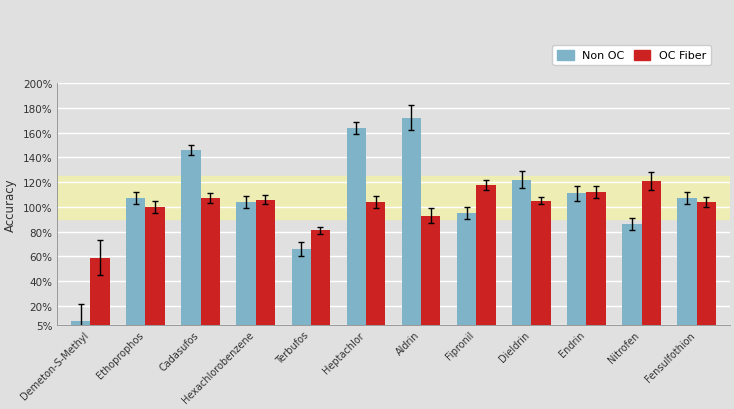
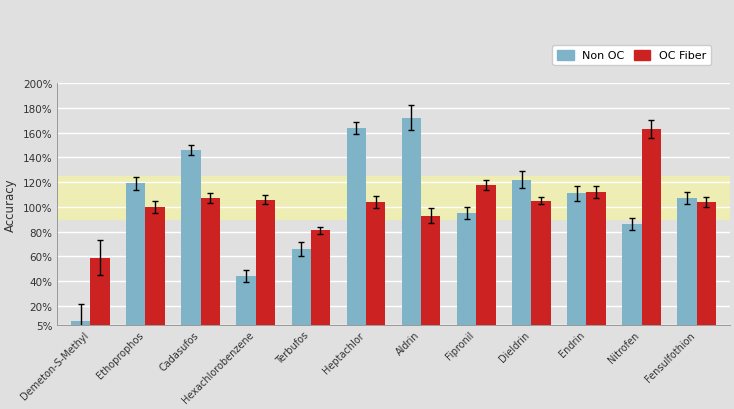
Non OC/Ethoprophos: 107% -> 119%
Non OC/Hexachlorobenzene: 104% -> 44%
OC Fiber/Nitrofen: 121% -> 163%
